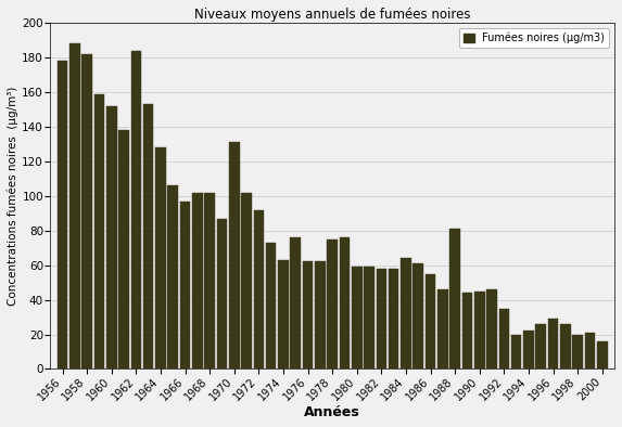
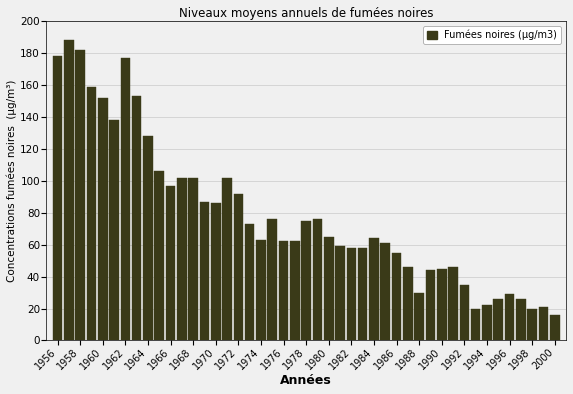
1962: 184 -> 177
1970: 131 -> 86
1980: 59 -> 65
1988: 81 -> 30
